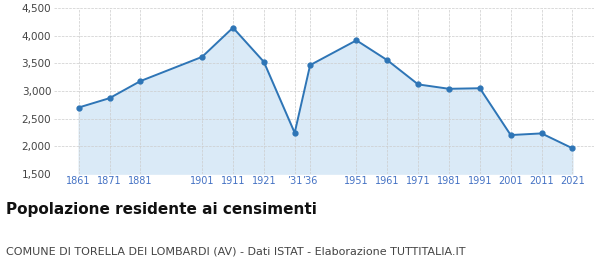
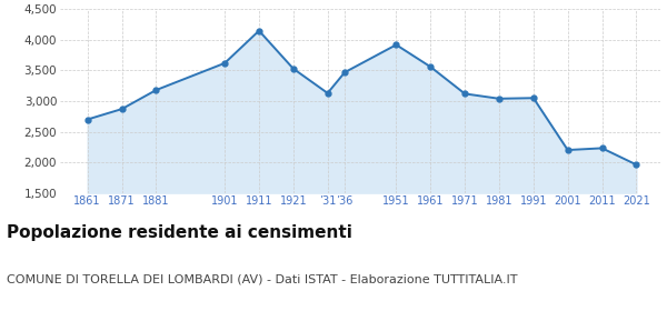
’31: 2,240 -> 3,130
